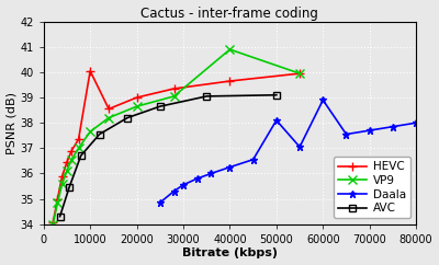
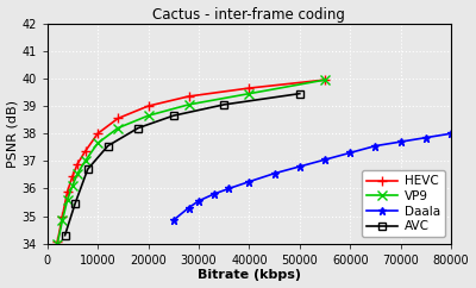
HEVC/10000: 40.05 -> 38.00
VP9/40000: 40.90 -> 39.45
Daala/50000: 38.10 -> 36.80
AVC/50000: 39.10 -> 39.45
Daala/60000: 38.90 -> 37.30
